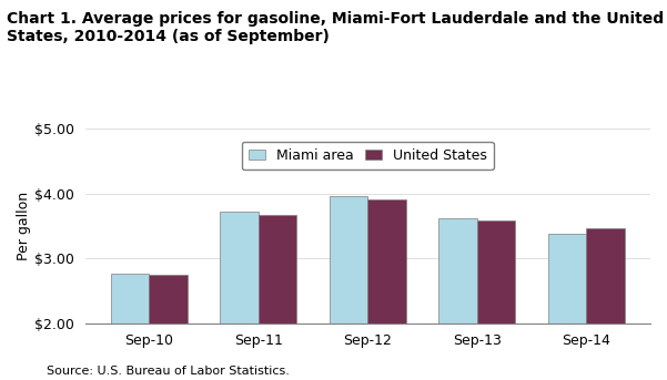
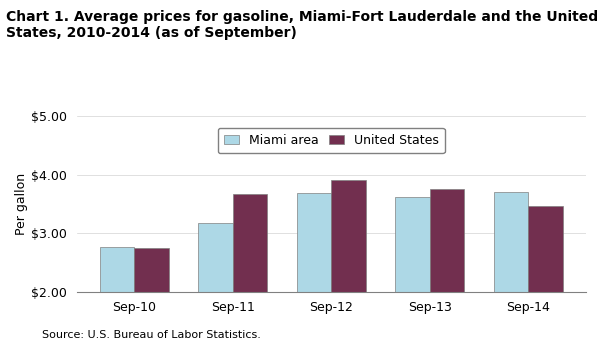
Miami area/Sep-11: $3.72 -> $3.18
Miami area/Sep-12: $3.96 -> $3.68
United States/Sep-13: $3.58 -> $3.76
Miami area/Sep-14: $3.38 -> $3.70
